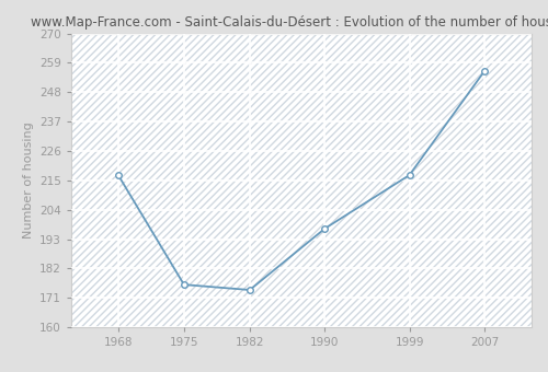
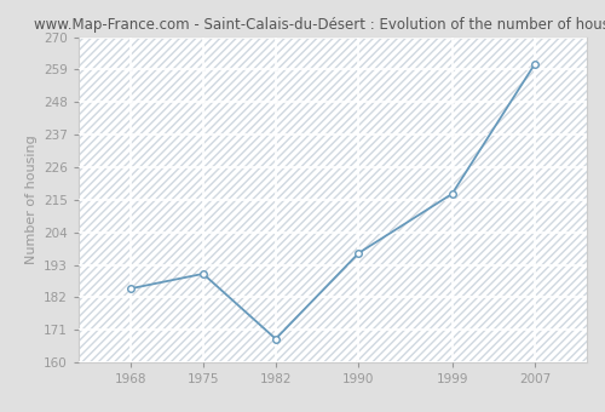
1968: 217 -> 185
1975: 176 -> 190
1982: 174 -> 168
2007: 256 -> 261
